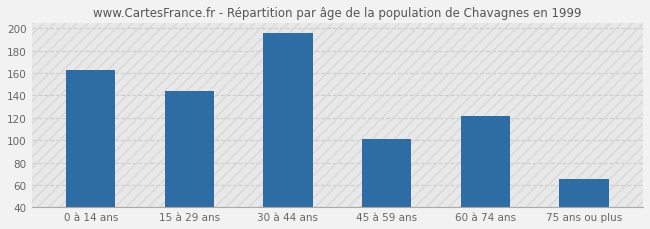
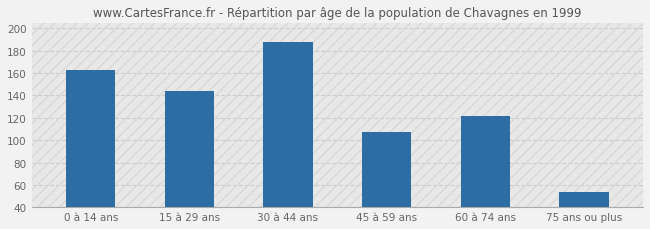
30 à 44 ans: 196 -> 188
45 à 59 ans: 101 -> 107
75 ans ou plus: 65 -> 54
